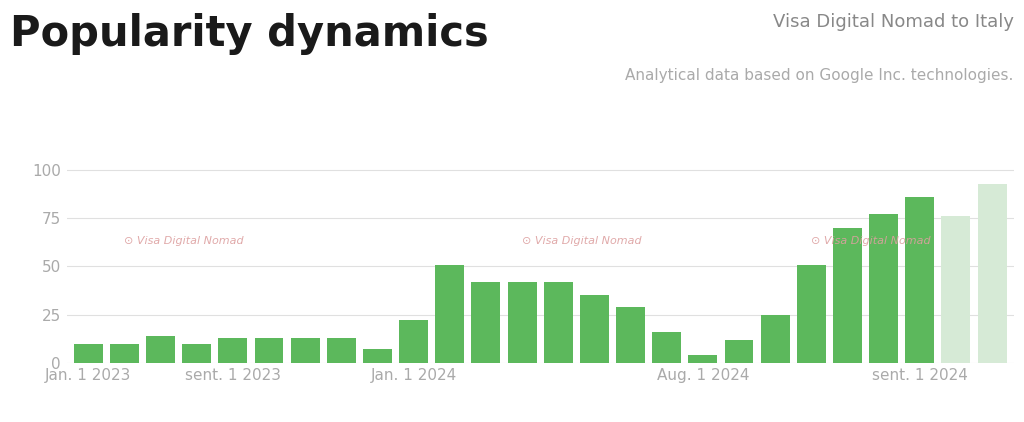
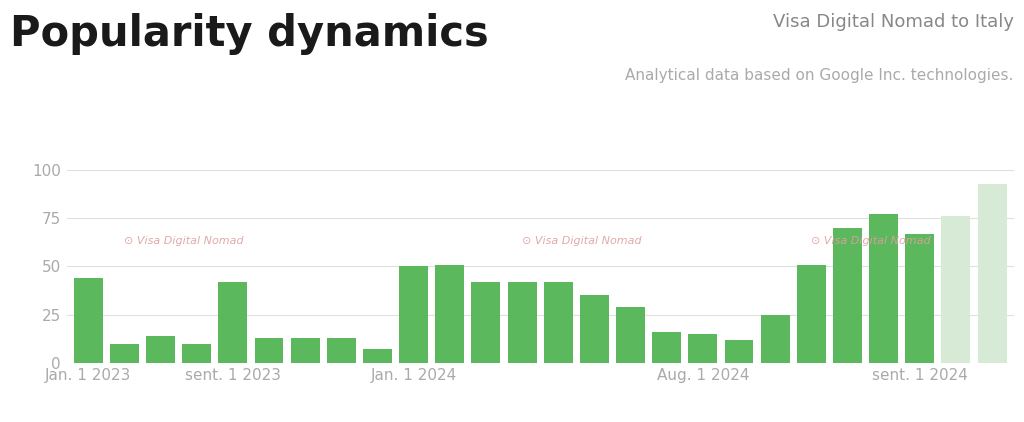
Jan. 1 2023: 10 -> 44
sent. 1 2023: 13 -> 42
Jan. 1 2024: 22 -> 50
Aug. 1 2024: 4 -> 15
sent. 1 2024: 86 -> 67
